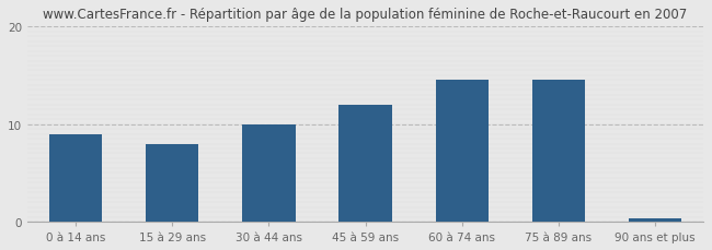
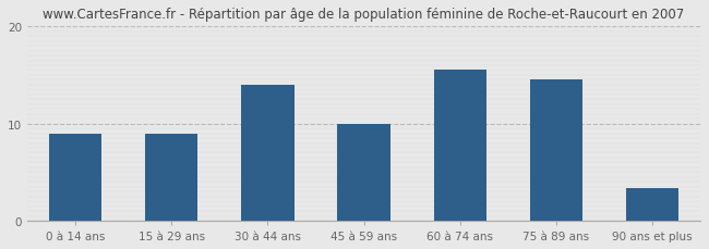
15 à 29 ans: 8.0 -> 9.0
30 à 44 ans: 10.0 -> 14.0
45 à 59 ans: 12.0 -> 10.0
60 à 74 ans: 14.5 -> 15.6
90 ans et plus: 0.3 -> 3.4
